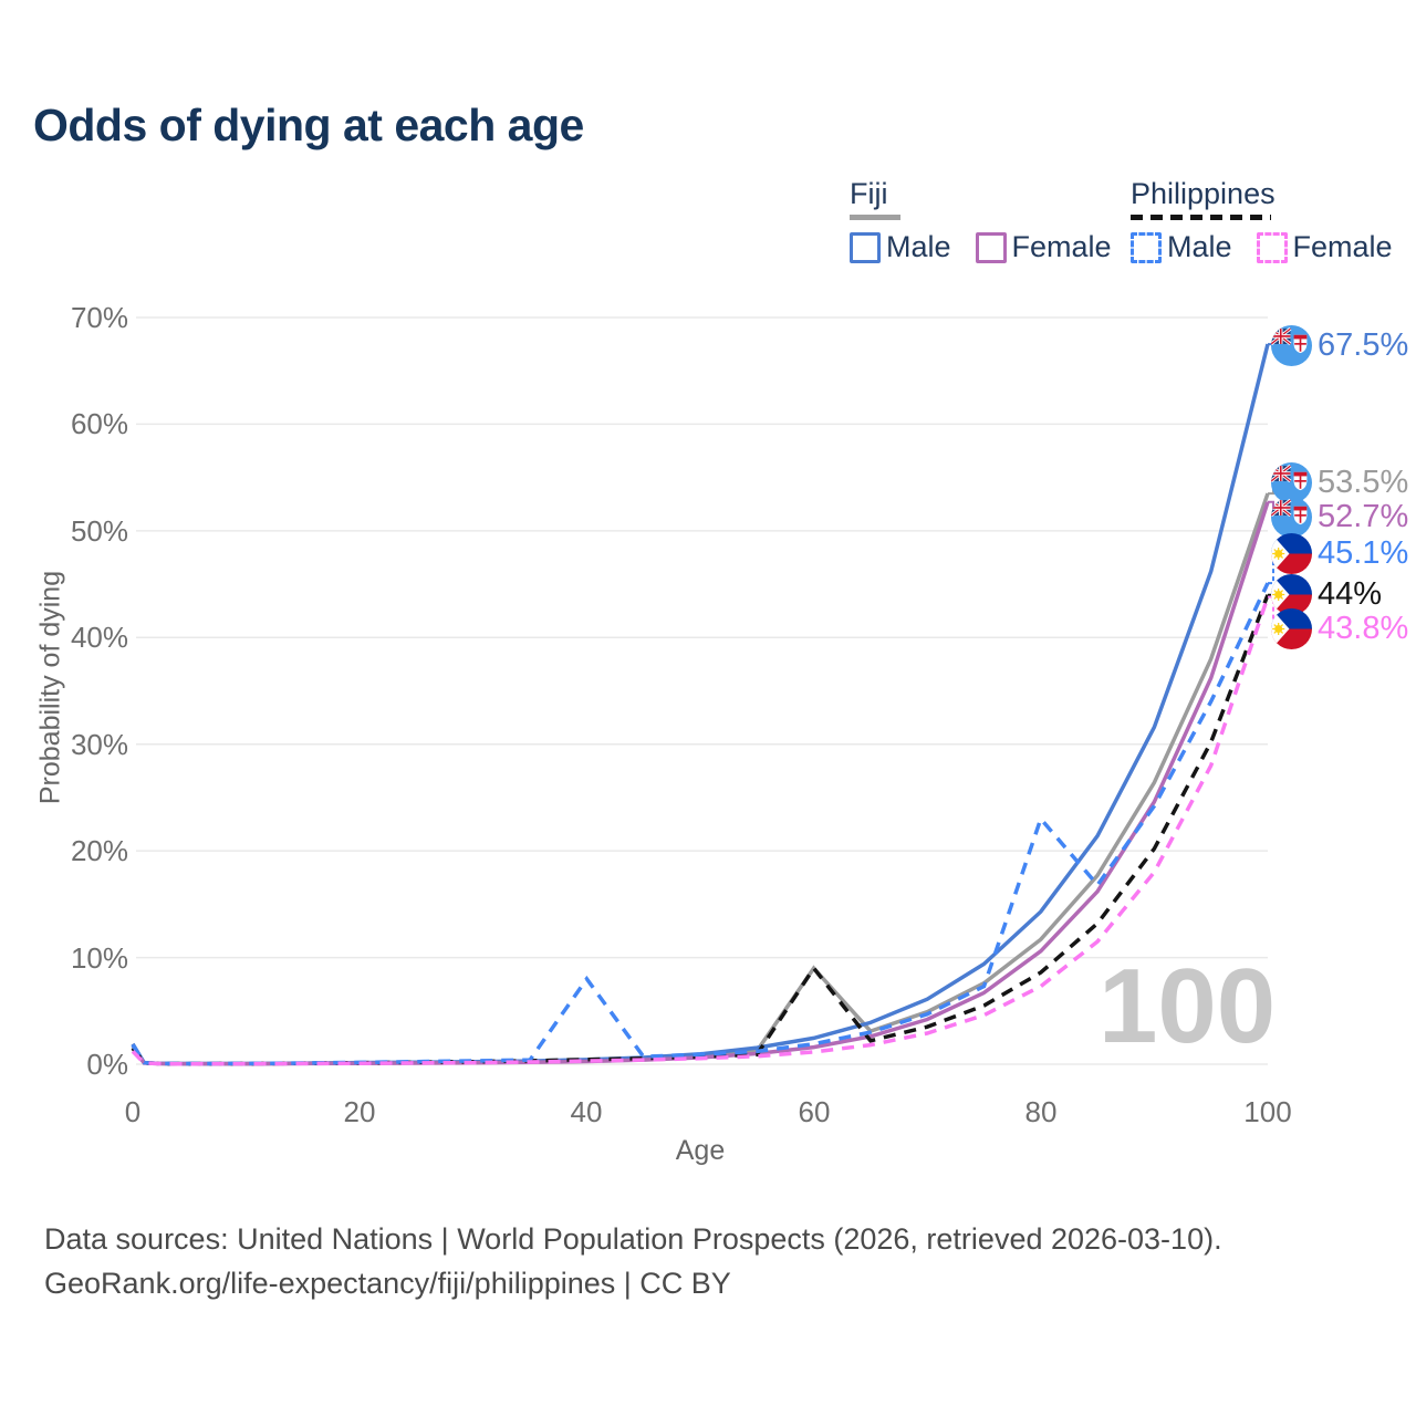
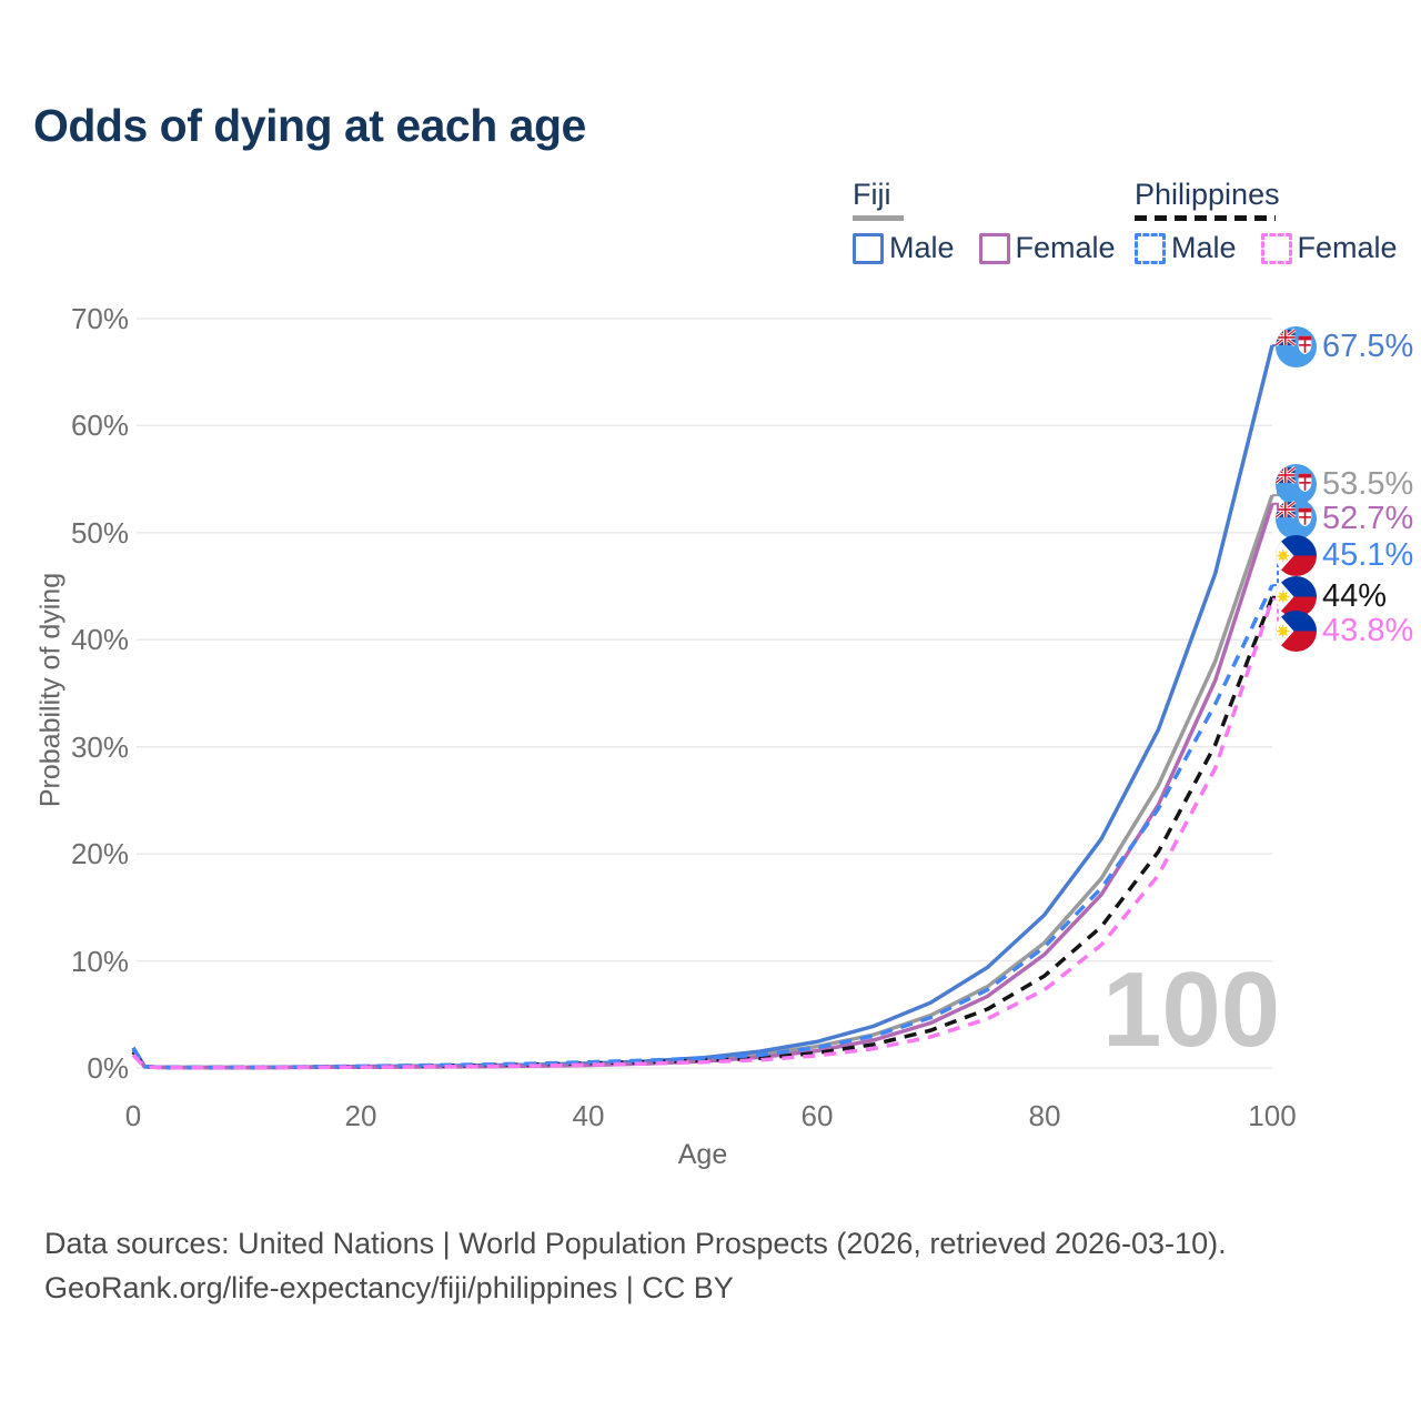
Philippines Male/40: 8% -> 1%
Fiji/60: 9% -> 2%
Philippines/60: 9% -> 1%
Philippines Male/80: 23% -> 11%
